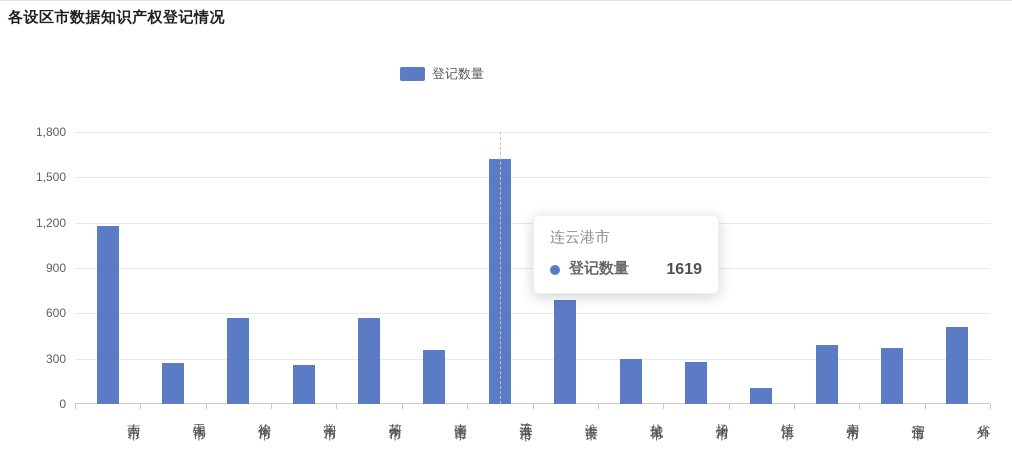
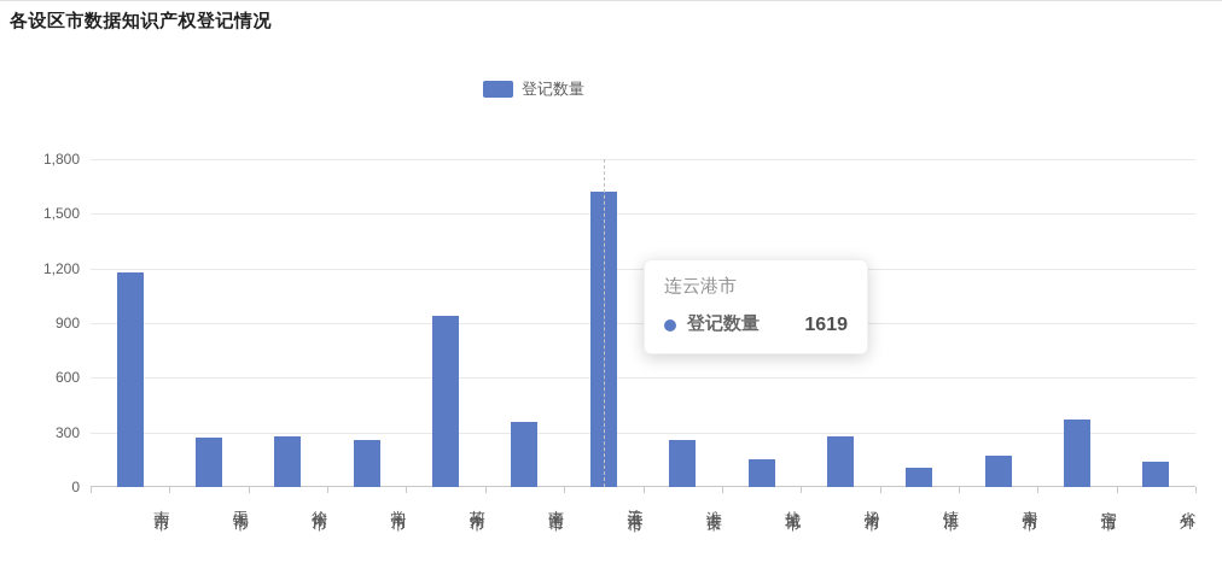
徐州市: 570 -> 280
苏州市: 570 -> 940
淮安市: 690 -> 260
盐城市: 300 -> 150
泰州市: 390 -> 170
省外: 510 -> 140
